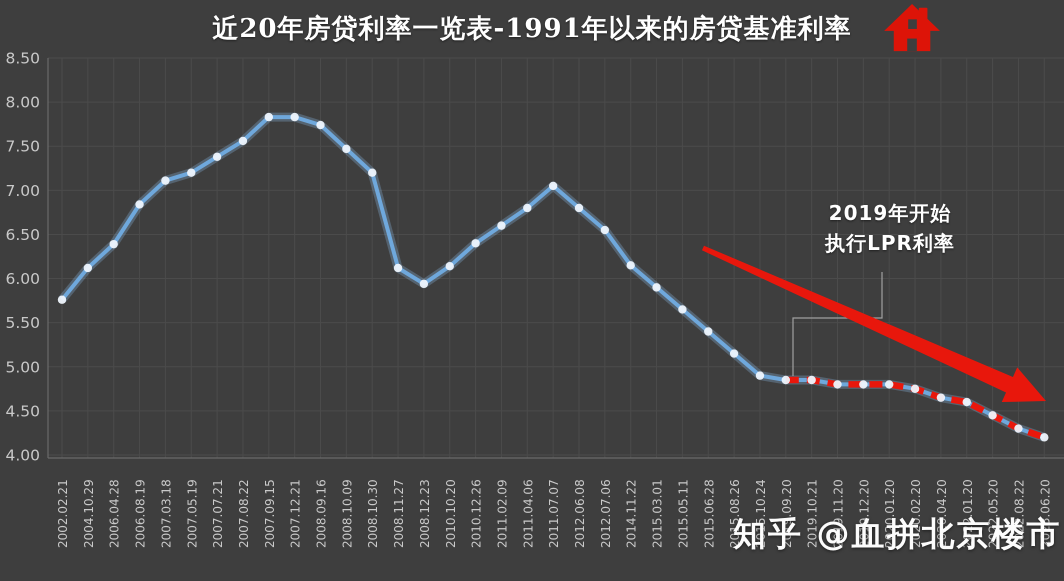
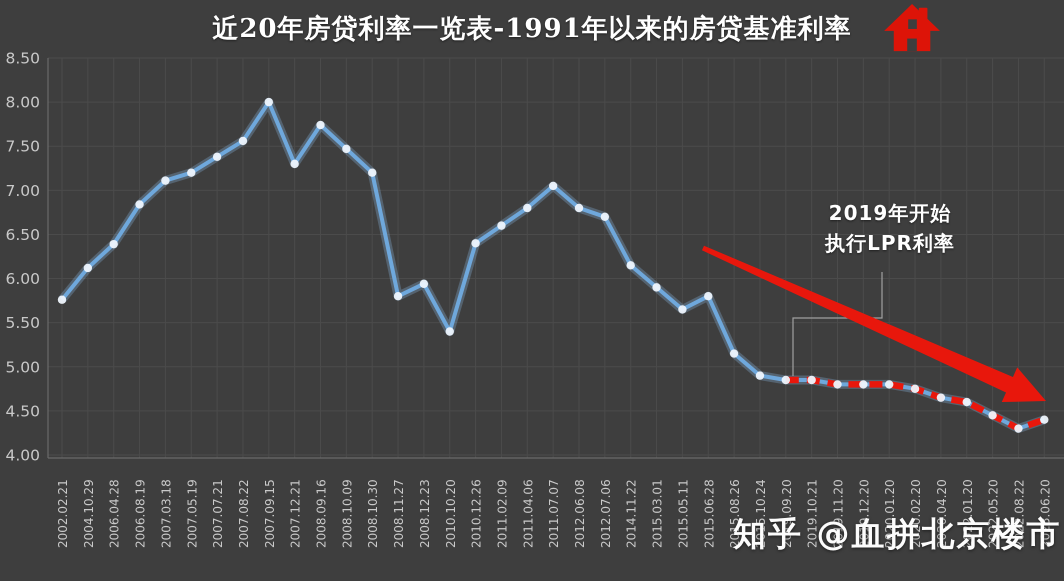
2007.09.15: 7.8 -> 8.0
2007.12.21: 7.8 -> 7.3
2008.11.27: 6.1 -> 5.8
2010.10.20: 6.1 -> 5.4
2012.07.06: 6.5 -> 6.7
2015.06.28: 5.4 -> 5.8
2023.06.20: 4.2 -> 4.4
